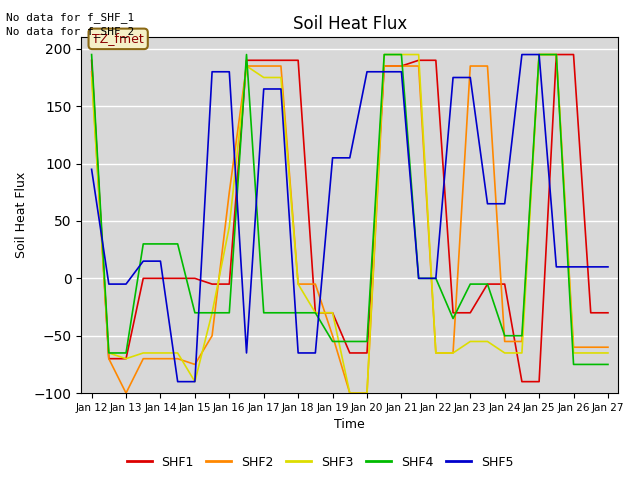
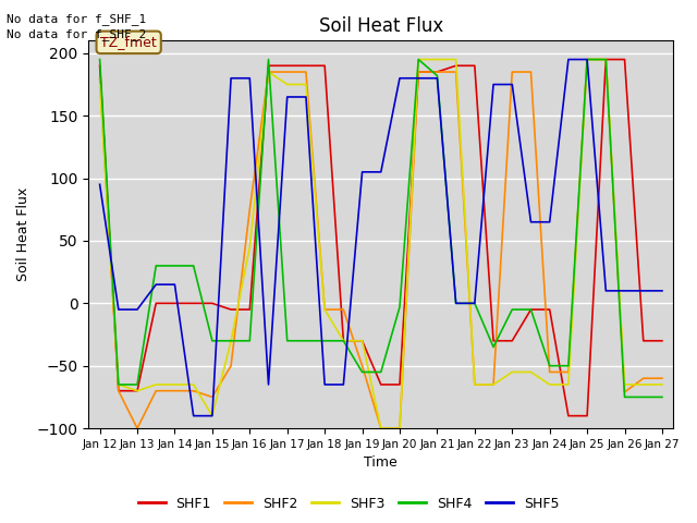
SHF4/Jan 20: -55 -> -3
SHF4/Jan 21: 195 -> 182
SHF2/Jan 26: -60 -> -71
